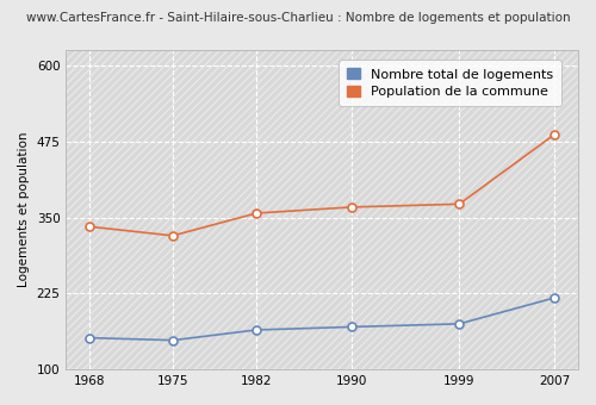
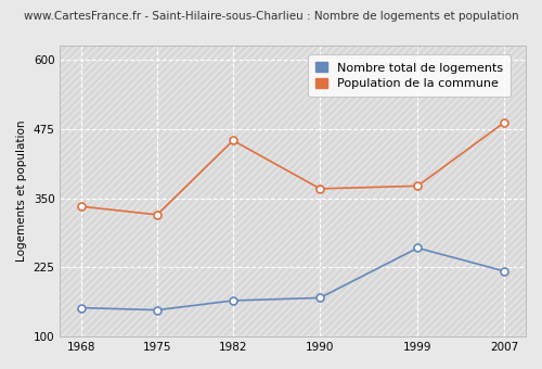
Population de la commune/1982: 357 -> 454
Nombre total de logements/1999: 175 -> 260
